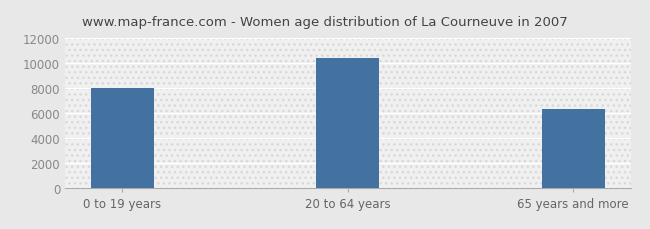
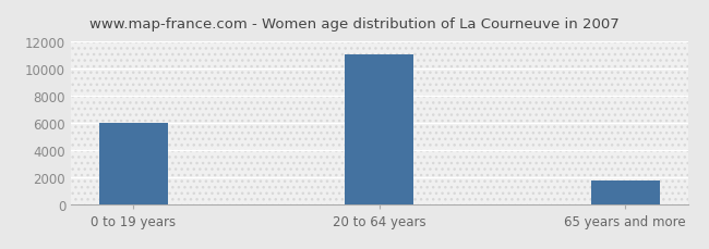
0 to 19 years: 8000 -> 6000
20 to 64 years: 10400 -> 11000
65 years and more: 6300 -> 1800
